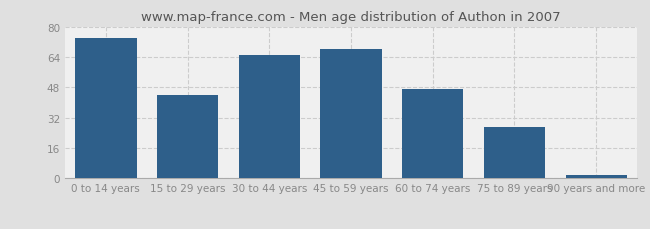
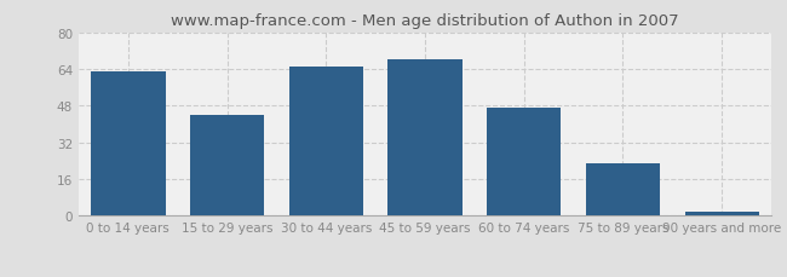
0 to 14 years: 74 -> 63
75 to 89 years: 27 -> 23
